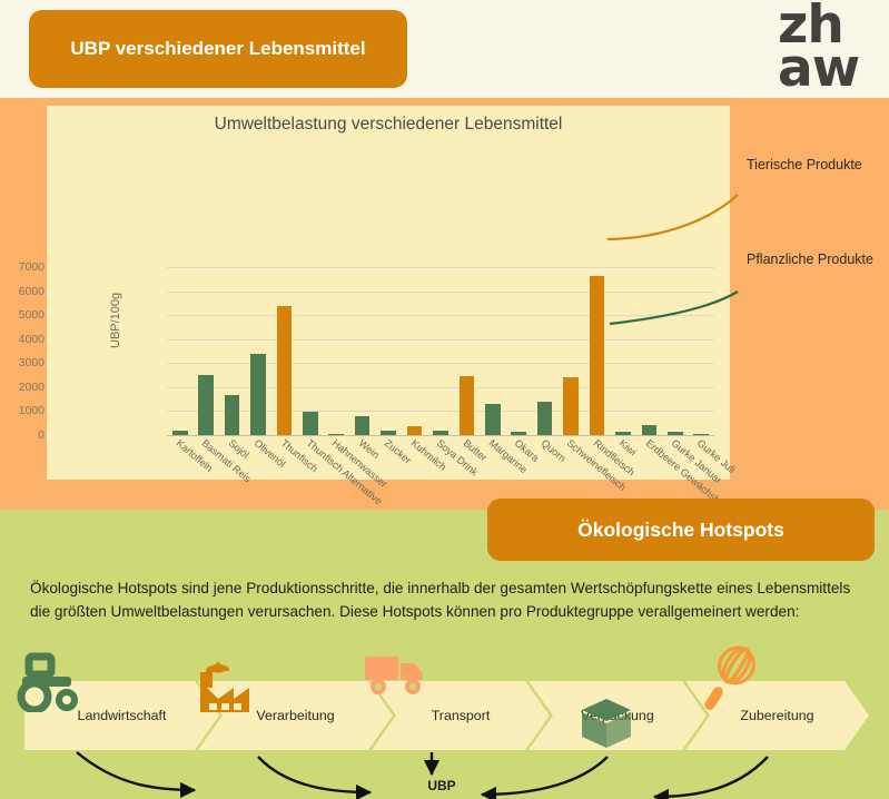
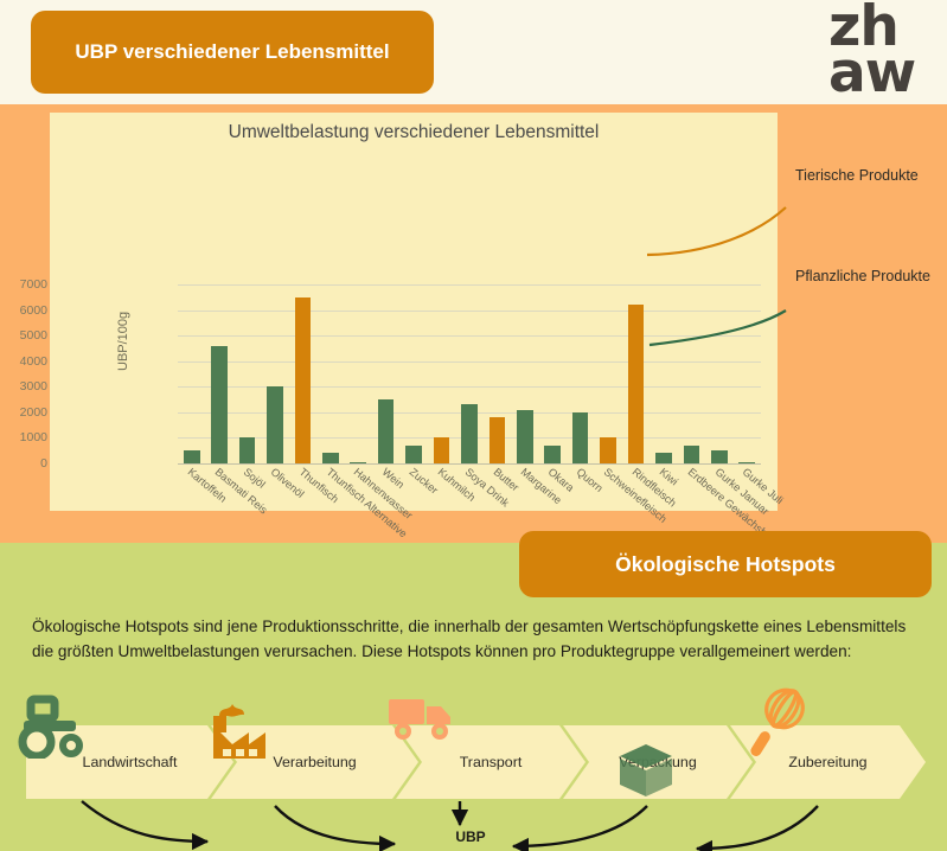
Kartoffeln: 200 -> 500
Basmati Reis: 2500 -> 4600
Sojöl: 1600 -> 1000
Olivenöl: 3400 -> 3000
Thunfisch: 5400 -> 6500
Thunfisch Alternative: 1000 -> 400
Wein: 800 -> 2500
Zucker: 200 -> 700
Kuhmilch: 400 -> 1000
Soya Drink: 200 -> 2300
Butter: 2400 -> 1800
Margarine: 1300 -> 2100
Okara: 200 -> 700
Quorn: 1400 -> 2000
Schweinefleisch: 2400 -> 1000
Rindfleisch: 6600 -> 6200
Kiwi: 100 -> 400
Erdbeere Gewächshaus (CH): 400 -> 700
Gurke Januar: 200 -> 500
